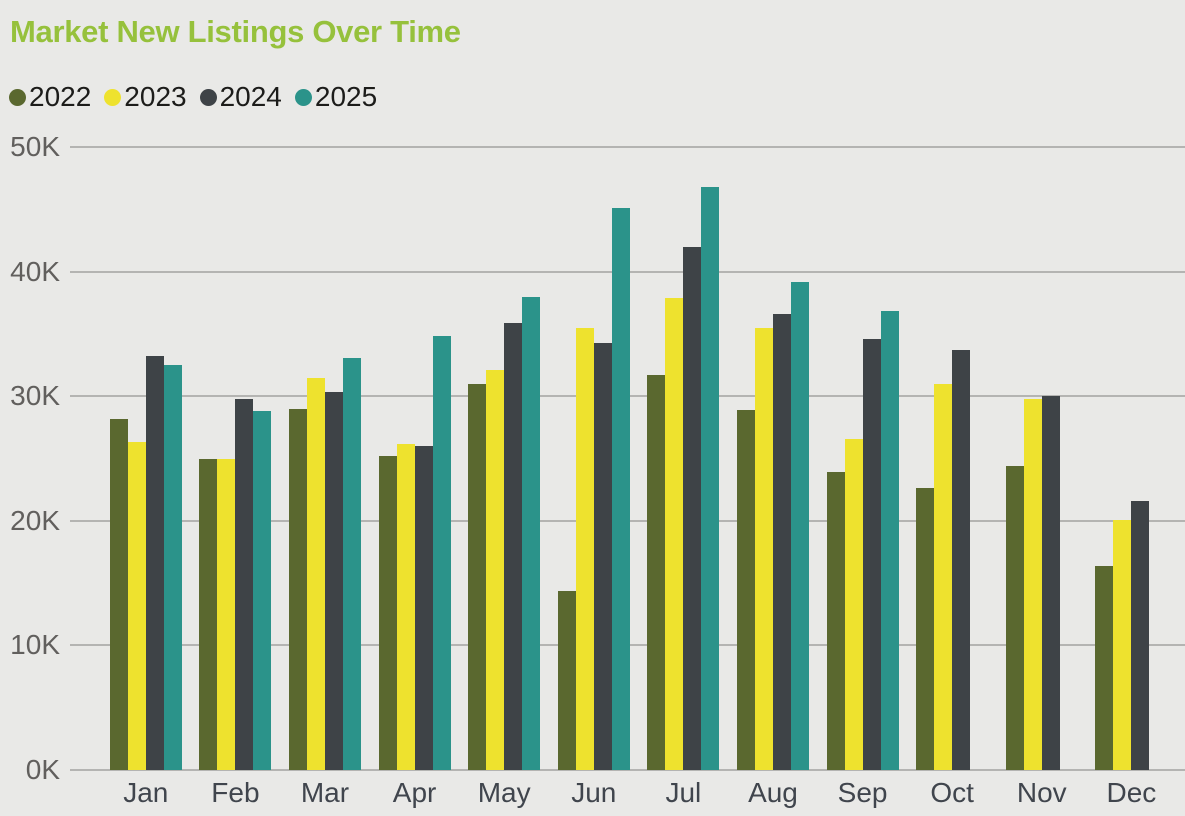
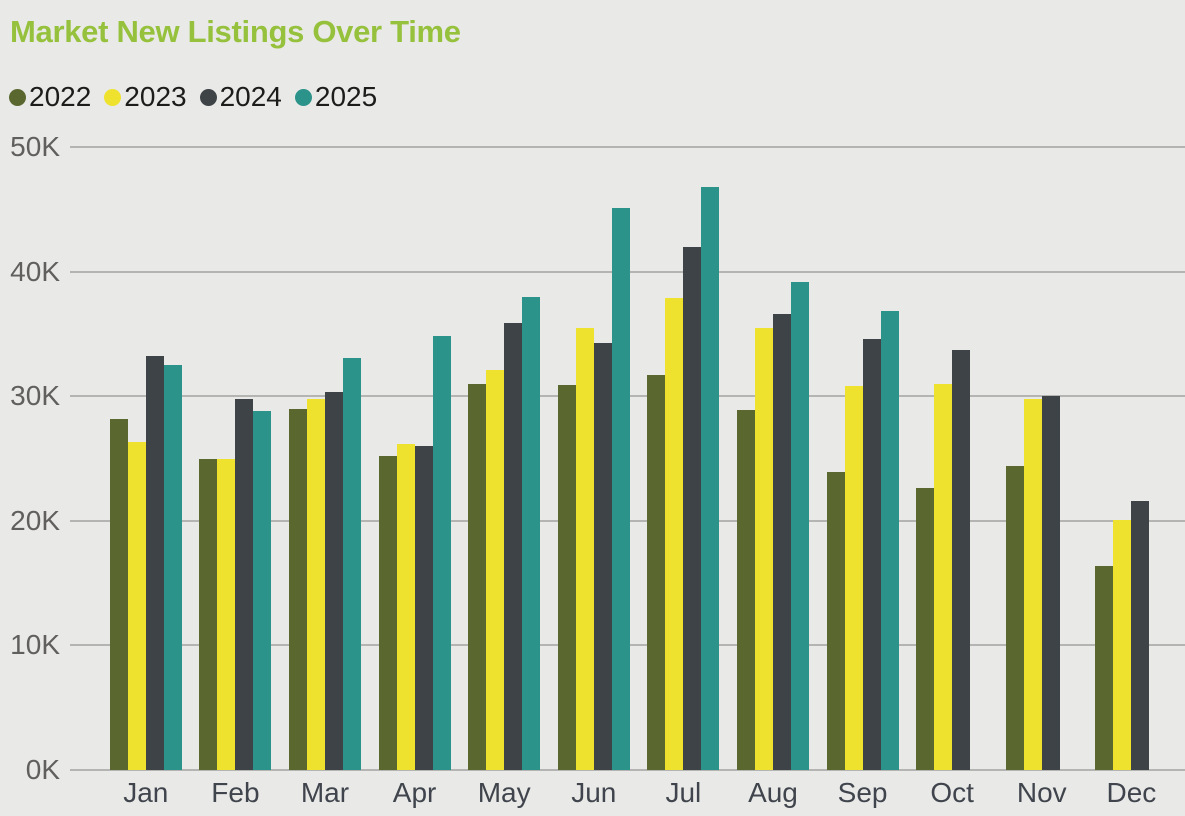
2023/Mar: 31.5K -> 29.8K
2022/Jun: 14.4K -> 30.9K
2023/Sep: 26.6K -> 30.8K
